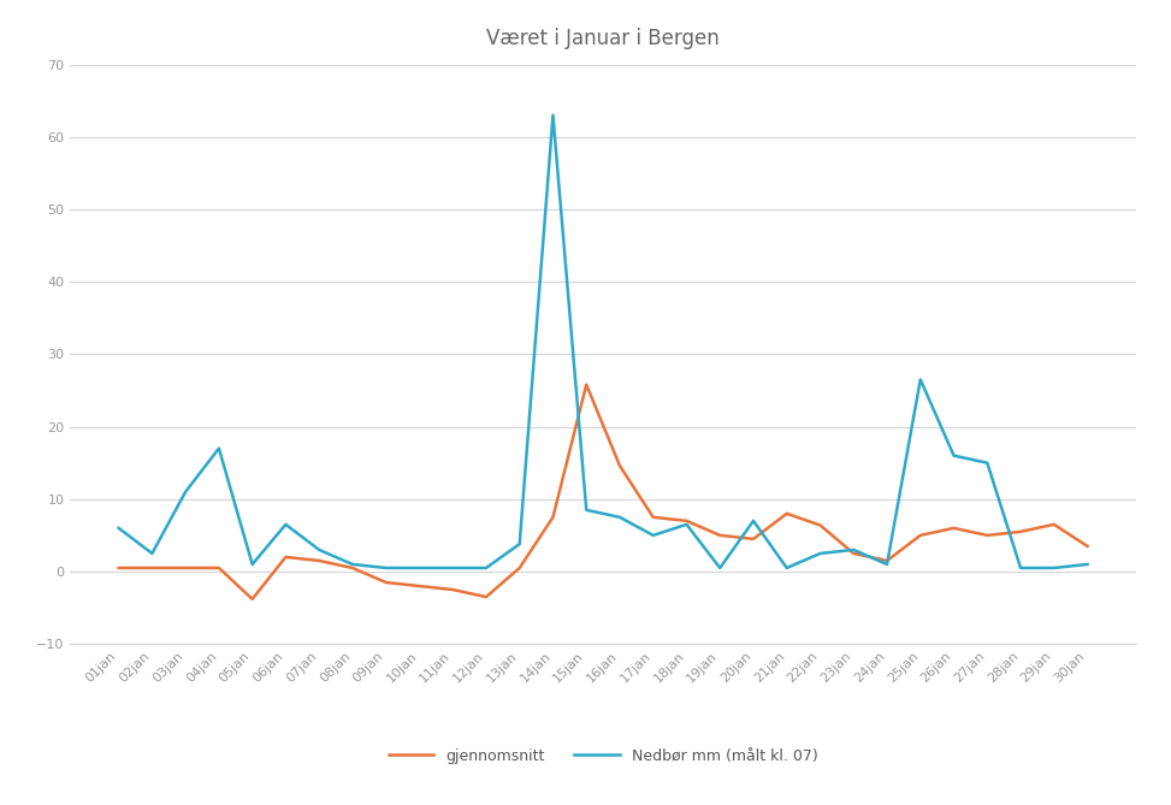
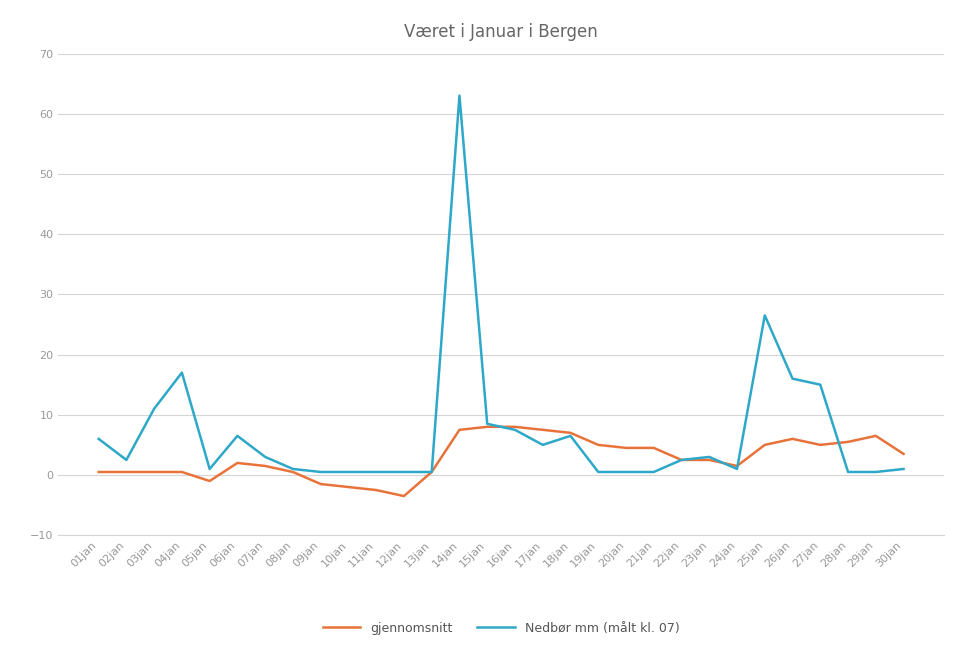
gjennomsnitt/05jan: -3.8 -> -1.0
Nedbør mm (målt kl. 07)/13jan: 3.8 -> 0.5
gjennomsnitt/15jan: 25.8 -> 8.0
gjennomsnitt/16jan: 14.6 -> 8.0
Nedbør mm (målt kl. 07)/20jan: 7.0 -> 0.5
gjennomsnitt/21jan: 8.0 -> 4.5
gjennomsnitt/22jan: 6.4 -> 2.5
